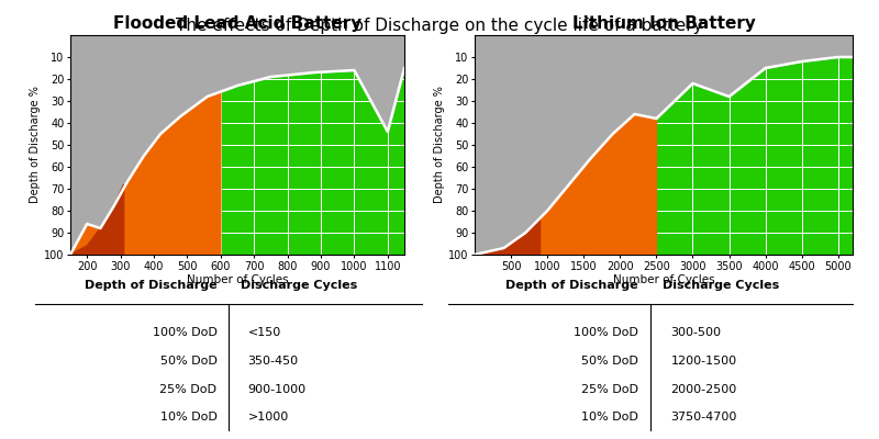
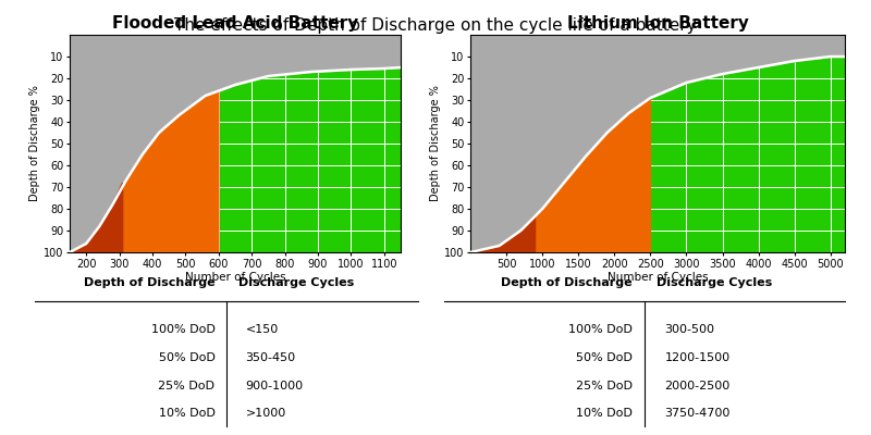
200: 86.0 -> 96.0
1100: 44.0 -> 15.5
2500: 38 -> 29
3500: 28 -> 18
